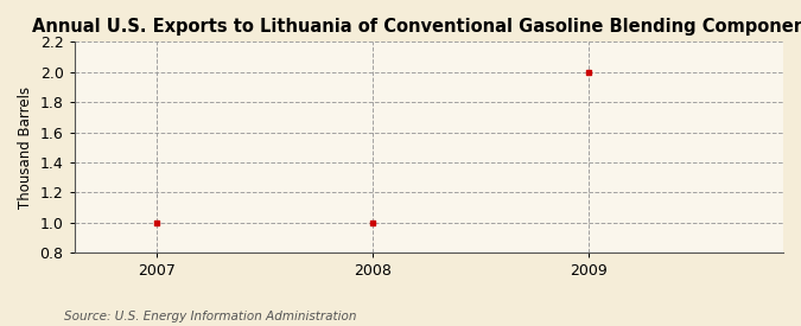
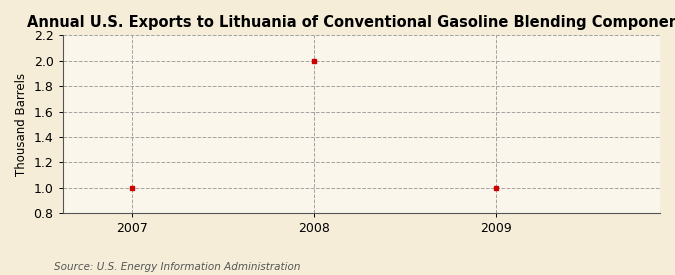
2008: 1 -> 2
2009: 2 -> 1
